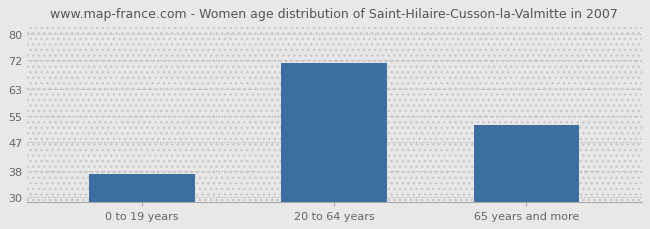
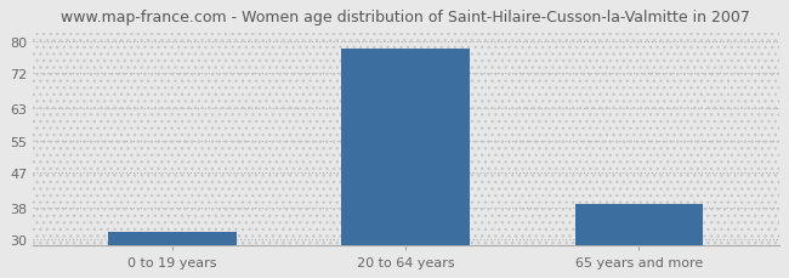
0 to 19 years: 37 -> 32
20 to 64 years: 71 -> 78
65 years and more: 52 -> 39
